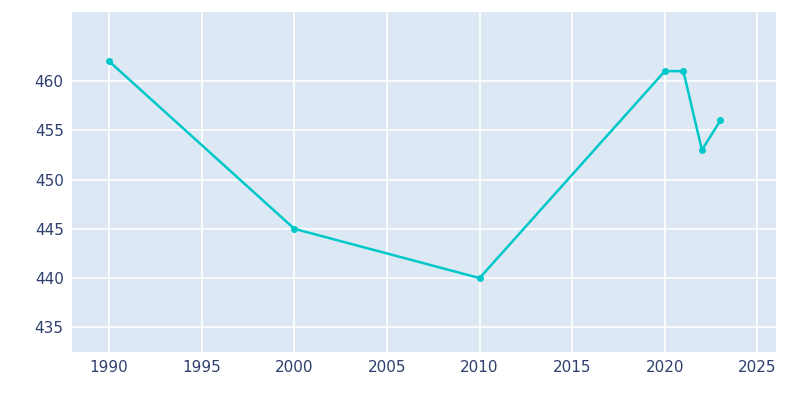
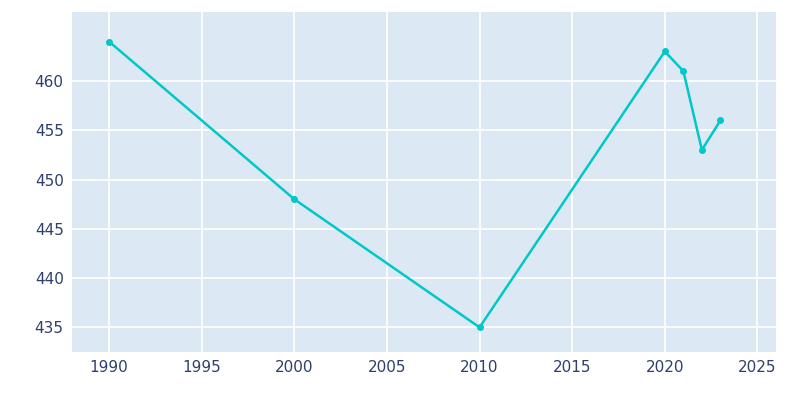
1990: 462 -> 464
2000: 445 -> 448
2010: 440 -> 435
2020: 461 -> 463
